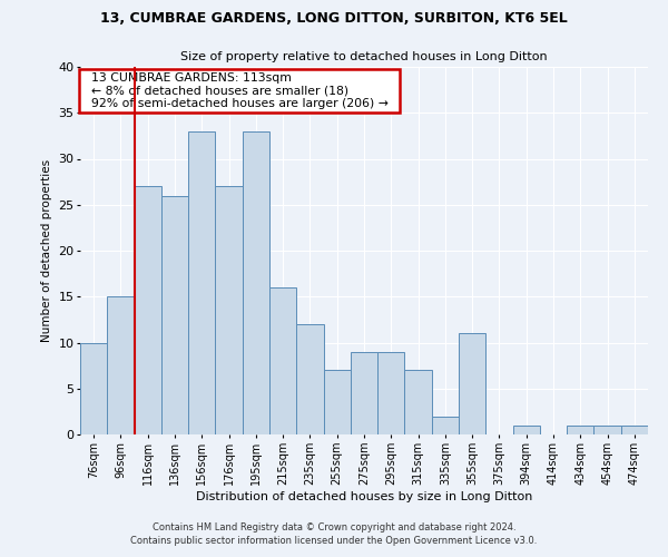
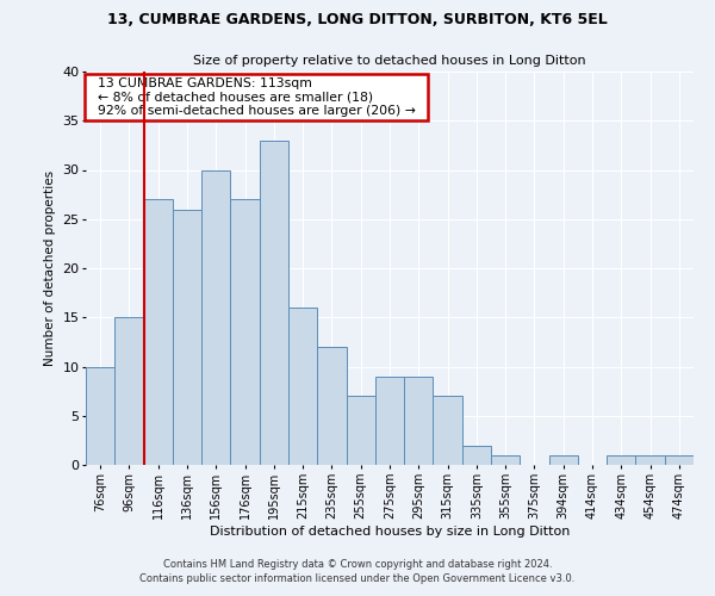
156sqm: 33 -> 30
355sqm: 11 -> 1
